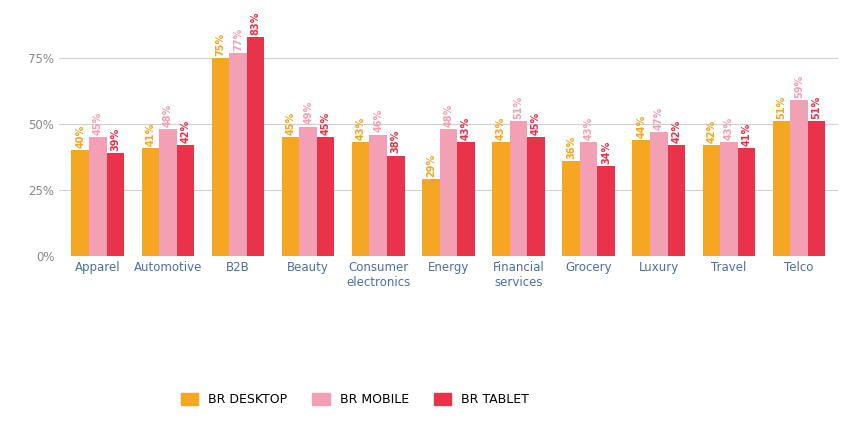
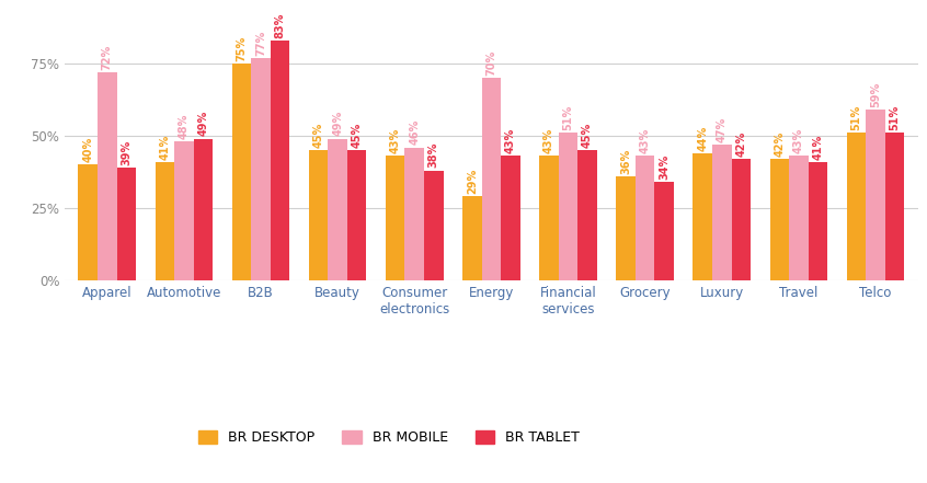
BR MOBILE/Apparel: 45% -> 72%
BR TABLET/Automotive: 42% -> 49%
BR MOBILE/Energy: 48% -> 70%
